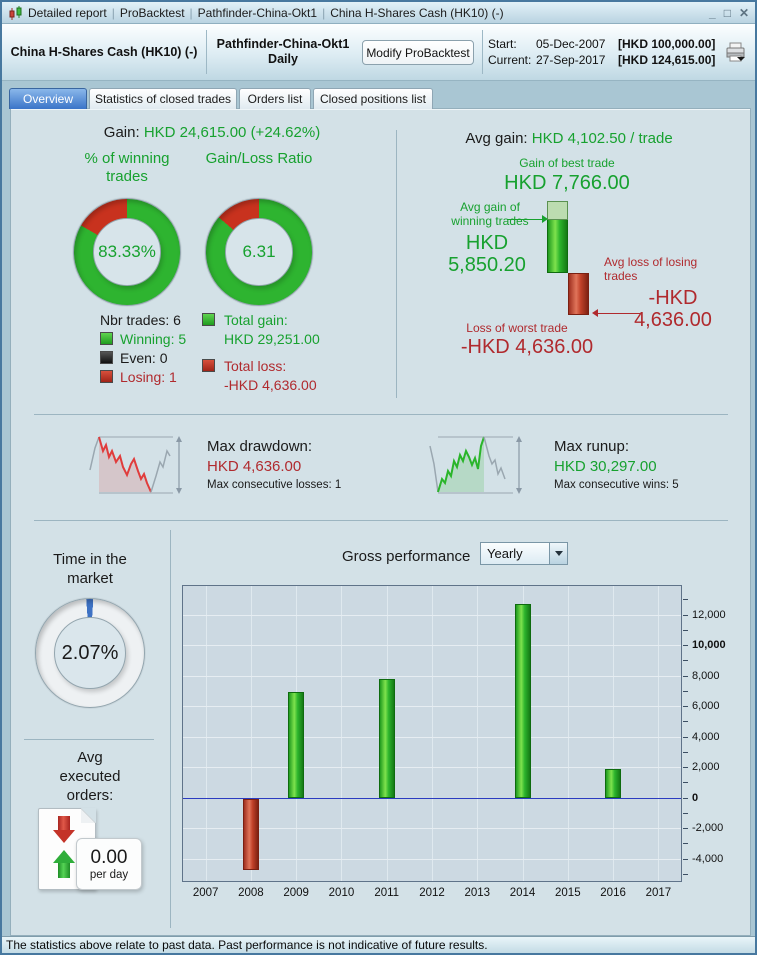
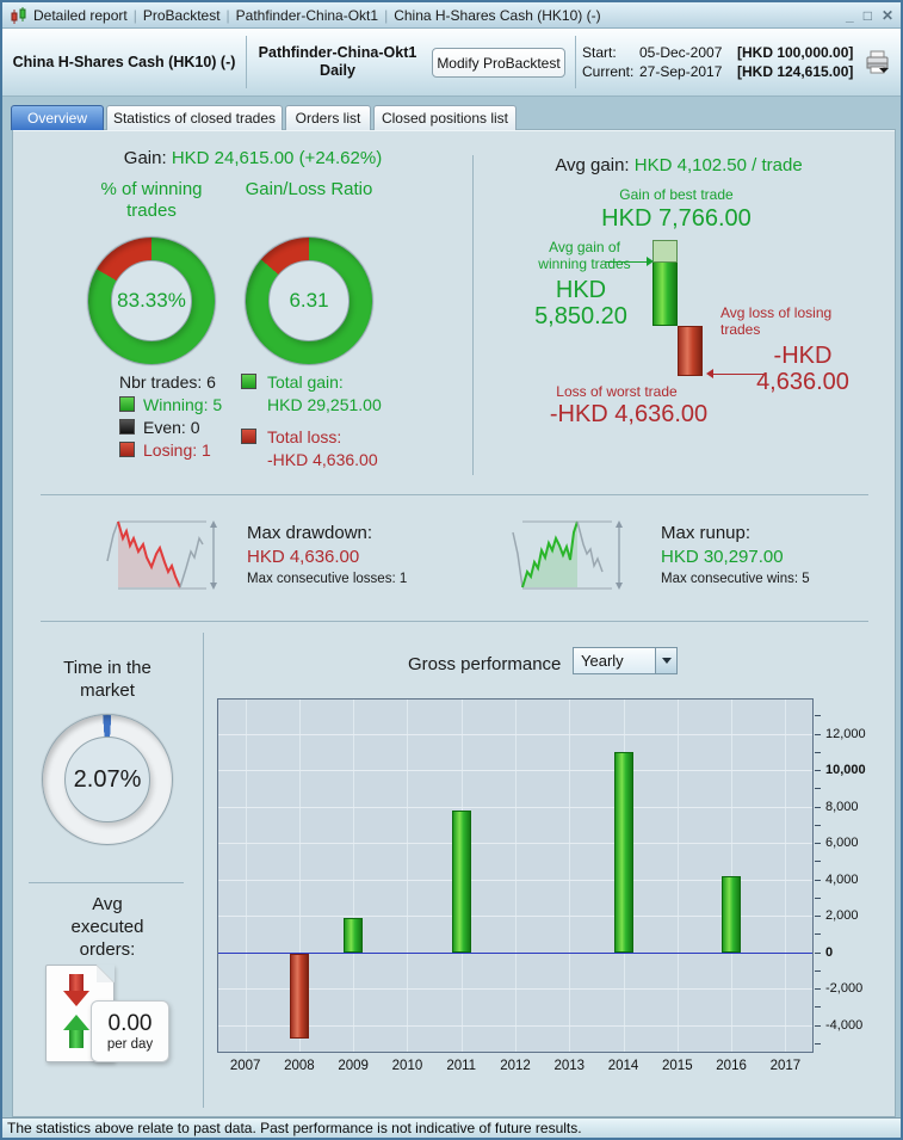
2009: 6900 -> 1900
2014: 12700 -> 11000
2016: 1900 -> 4200
